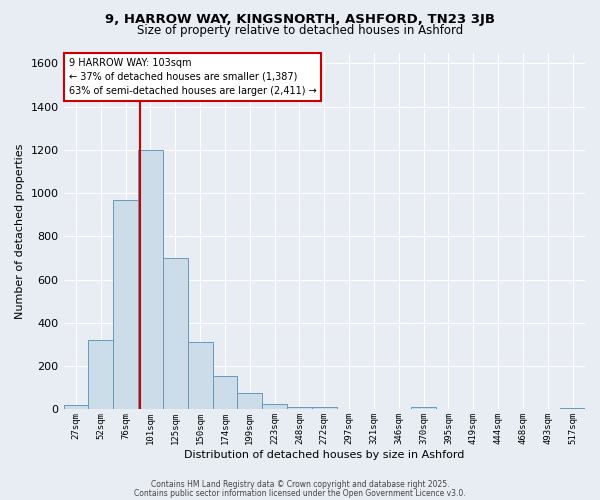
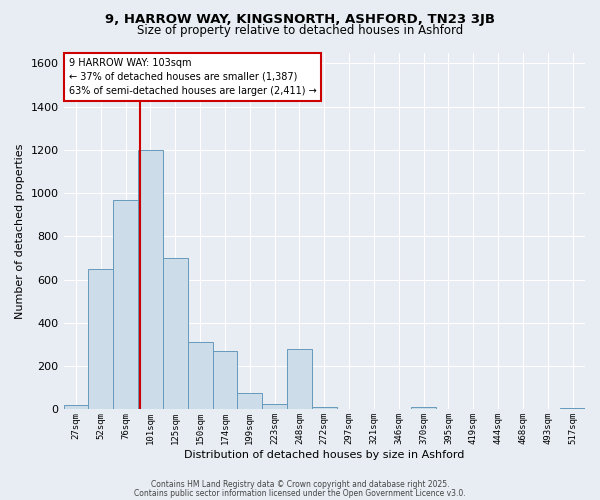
52sqm: 320 -> 650
174sqm: 155 -> 270
248sqm: 10 -> 280
